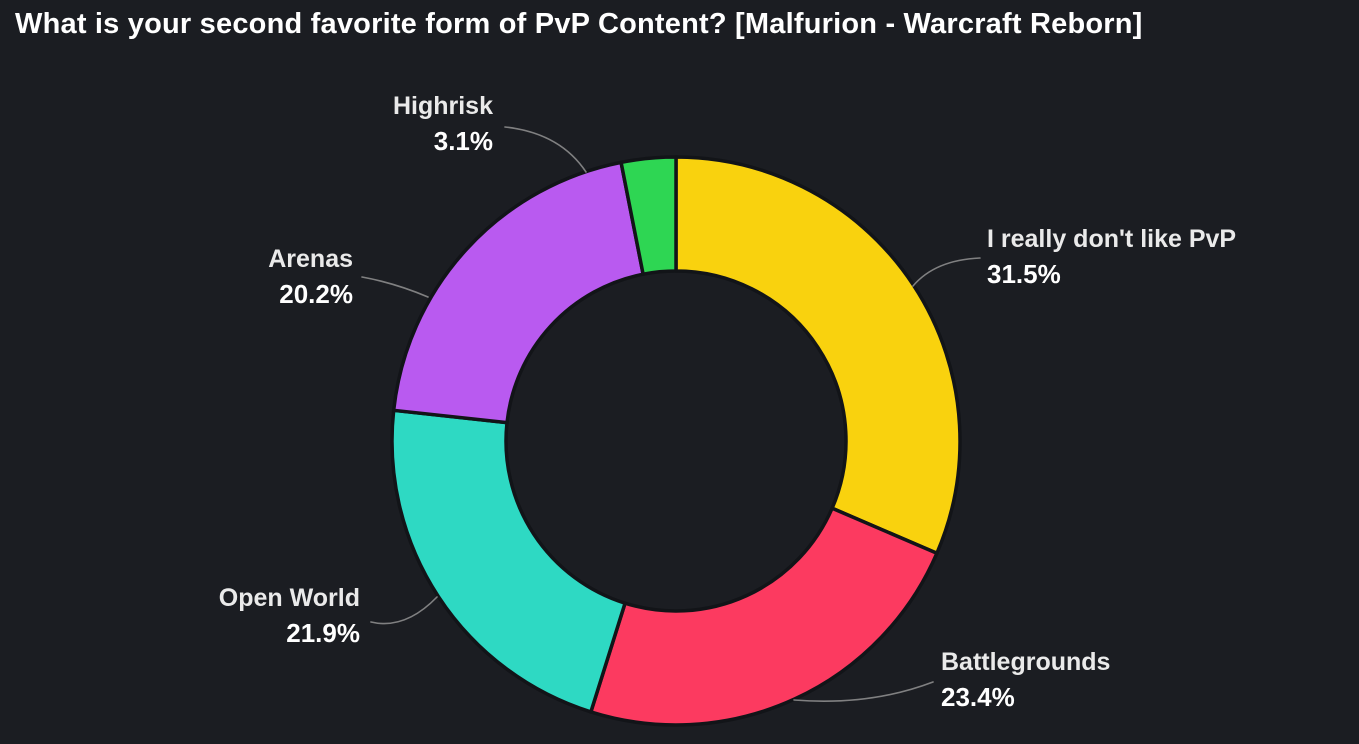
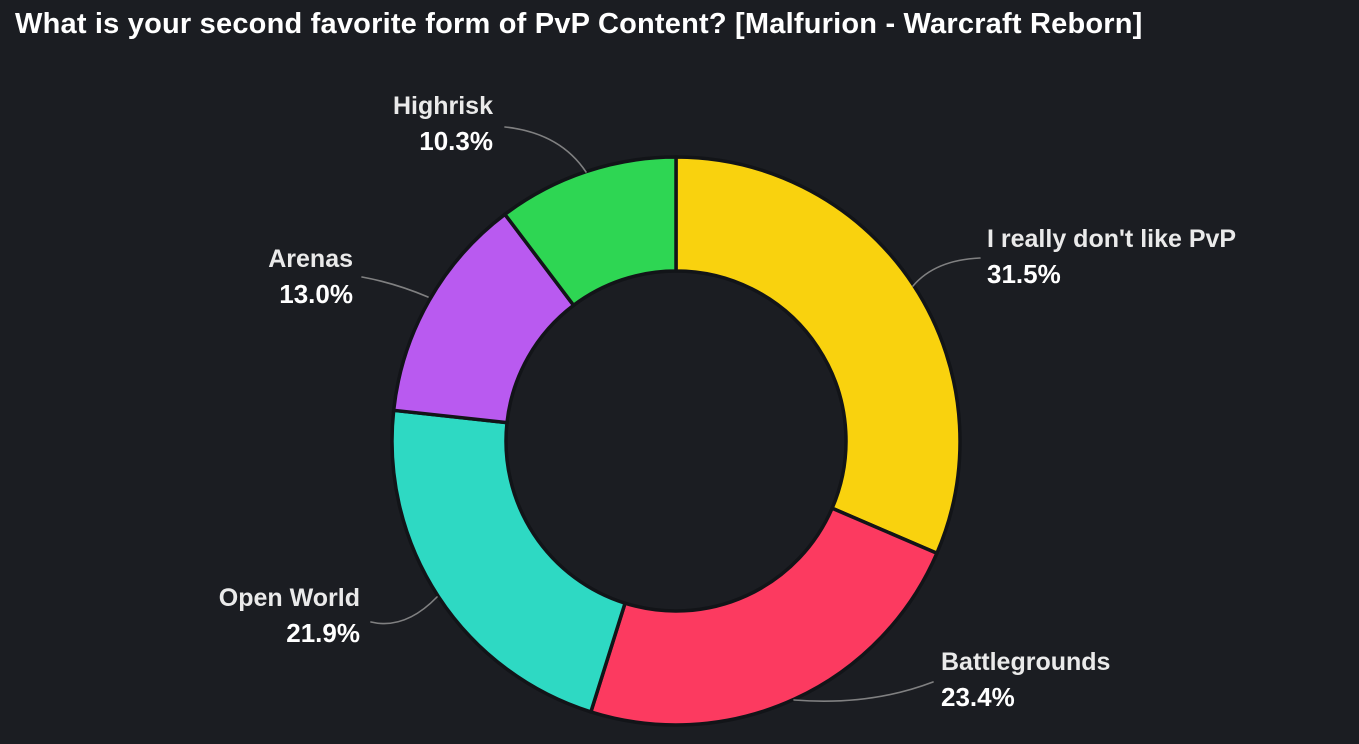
Arenas: 20.2% -> 13.0%
Highrisk: 3.1% -> 10.3%
